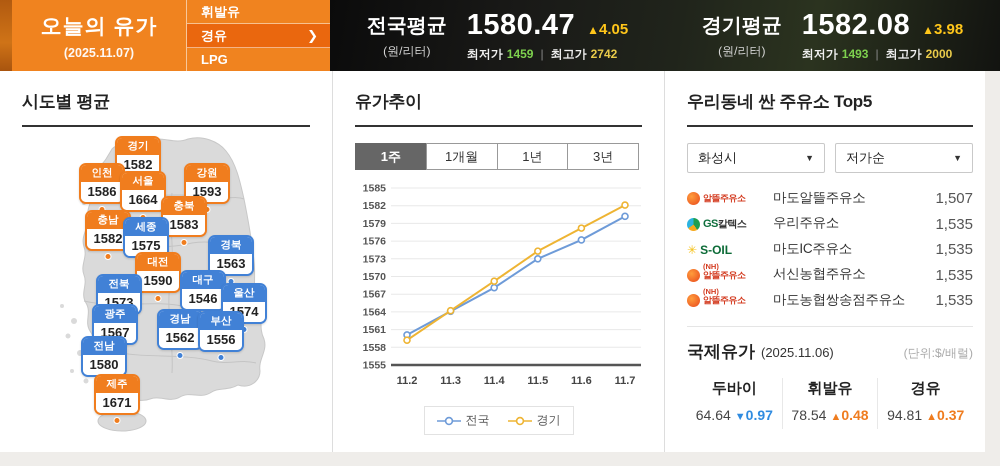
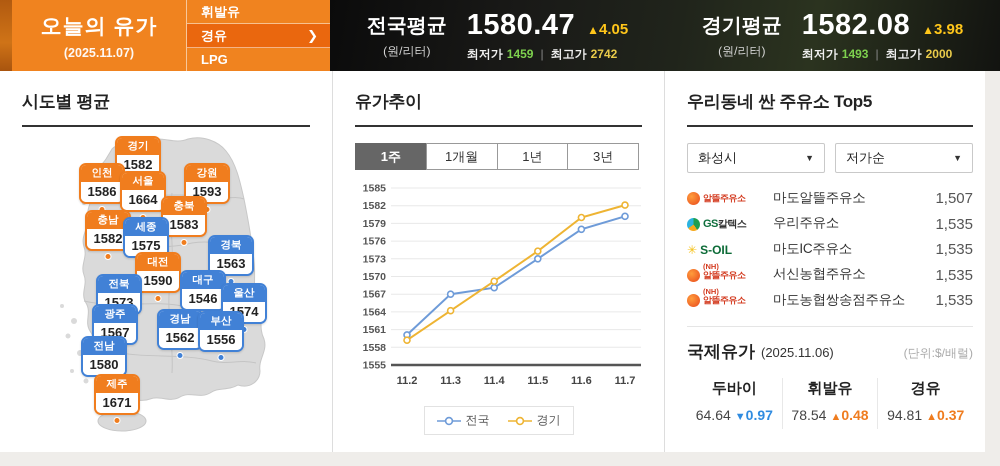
전국/11.3: 1564 -> 1567
전국/11.6: 1576 -> 1578
경기/11.6: 1578 -> 1580
